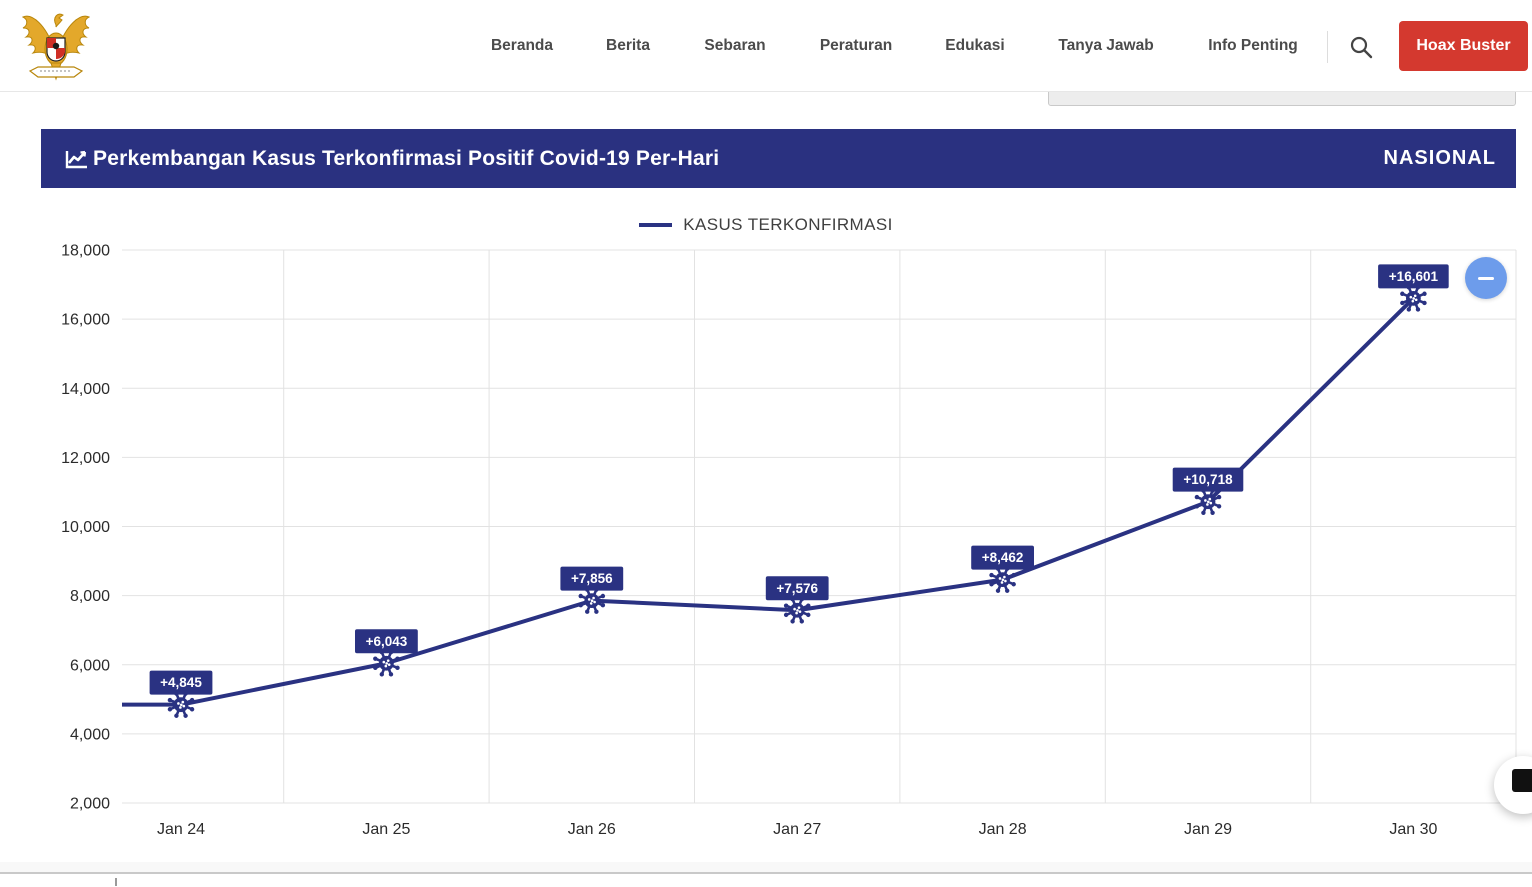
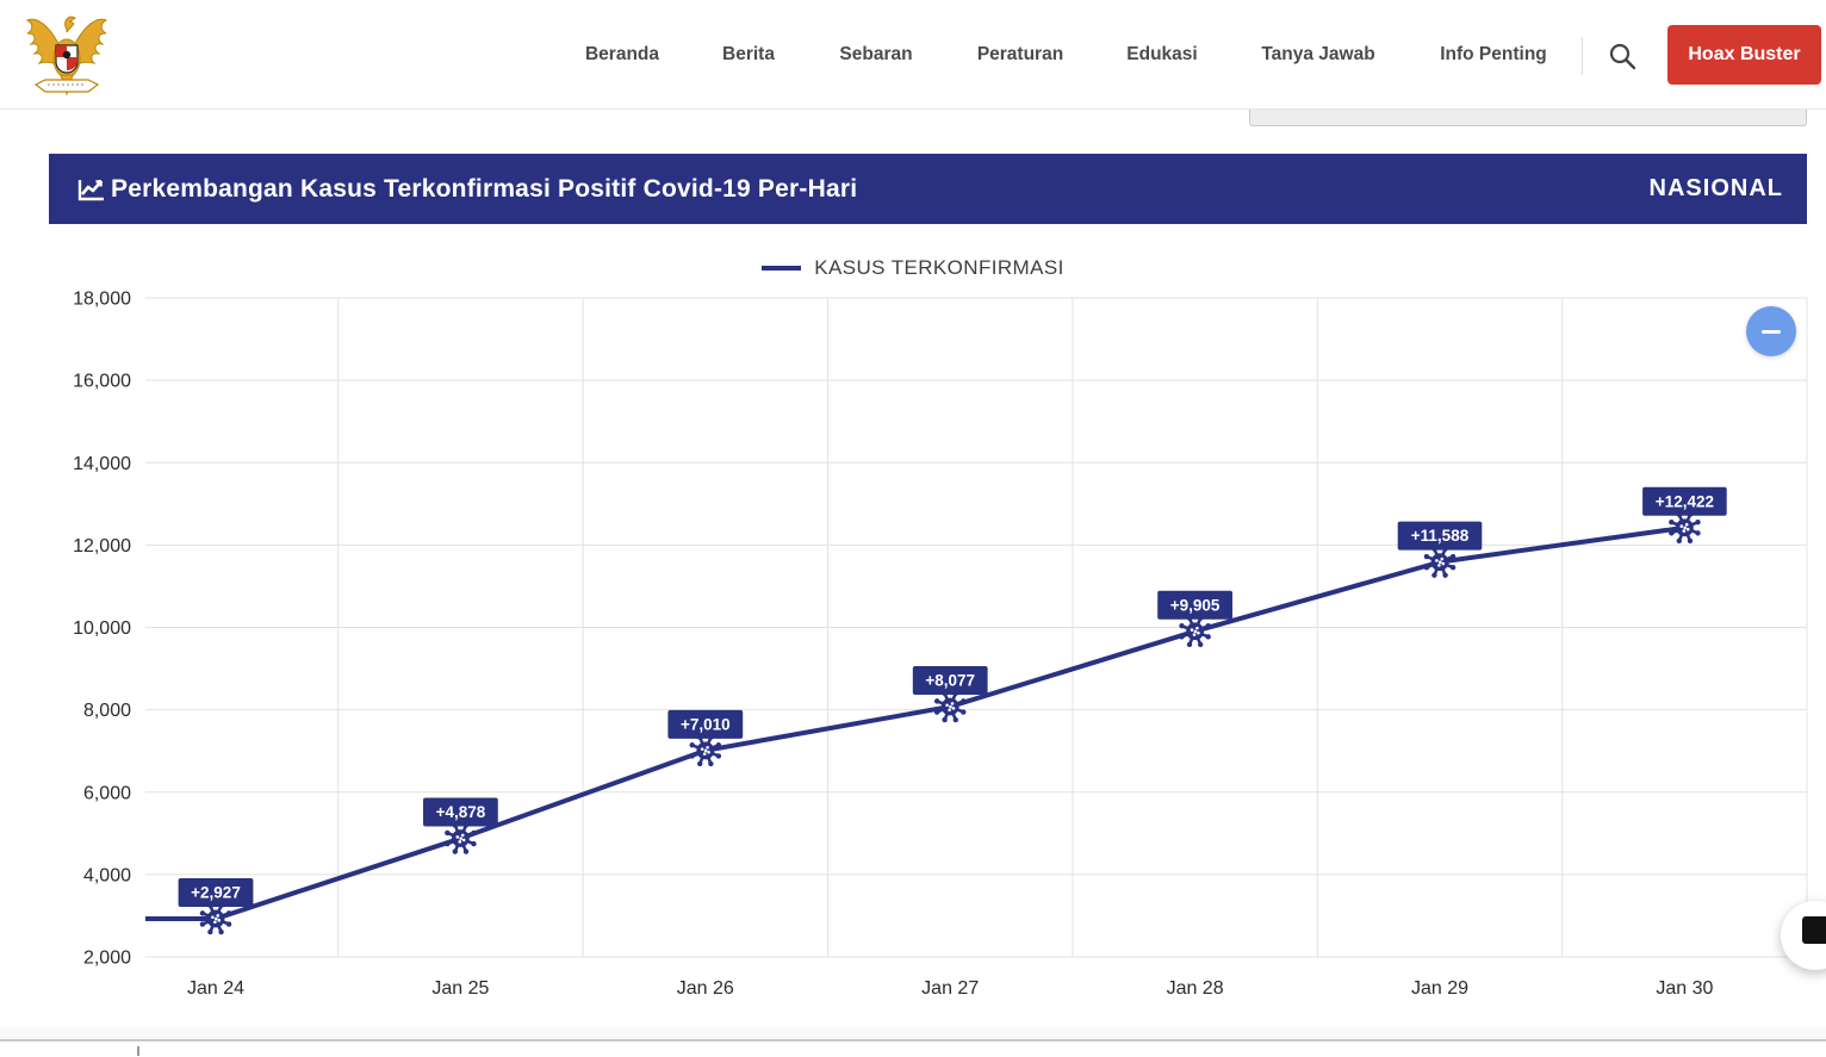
Jan 24: +4,845 -> +2,927
Jan 25: +6,043 -> +4,878
Jan 26: +7,856 -> +7,010
Jan 27: +7,576 -> +8,077
Jan 28: +8,462 -> +9,905
Jan 29: +10,718 -> +11,588
Jan 30: +16,601 -> +12,422
